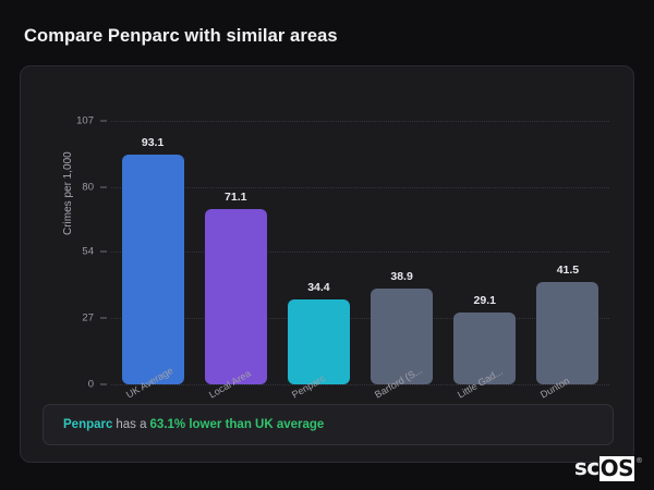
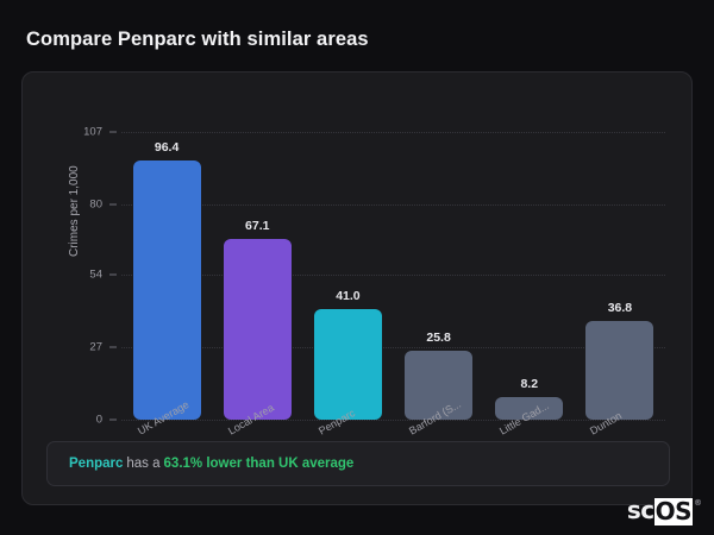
UK Average: 93.1 -> 96.4
Local Area: 71.1 -> 67.1
Penparc: 34.4 -> 41.0
Barford (S...: 38.9 -> 25.8
Little Gad...: 29.1 -> 8.2
Dunton: 41.5 -> 36.8
